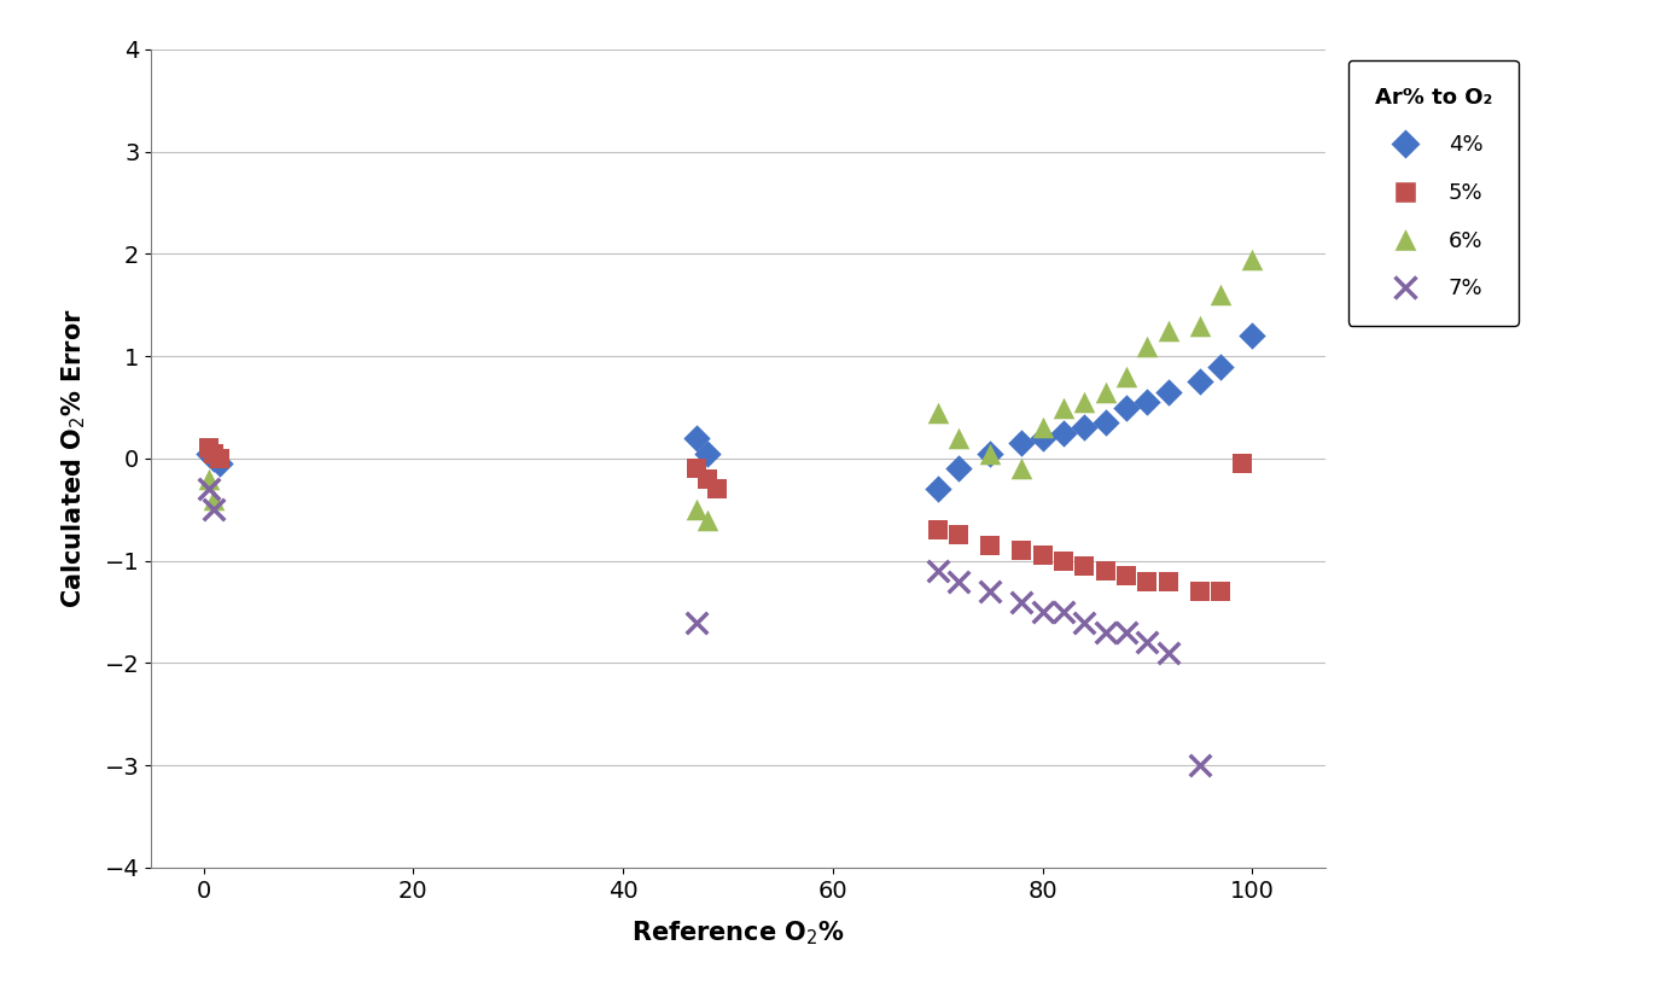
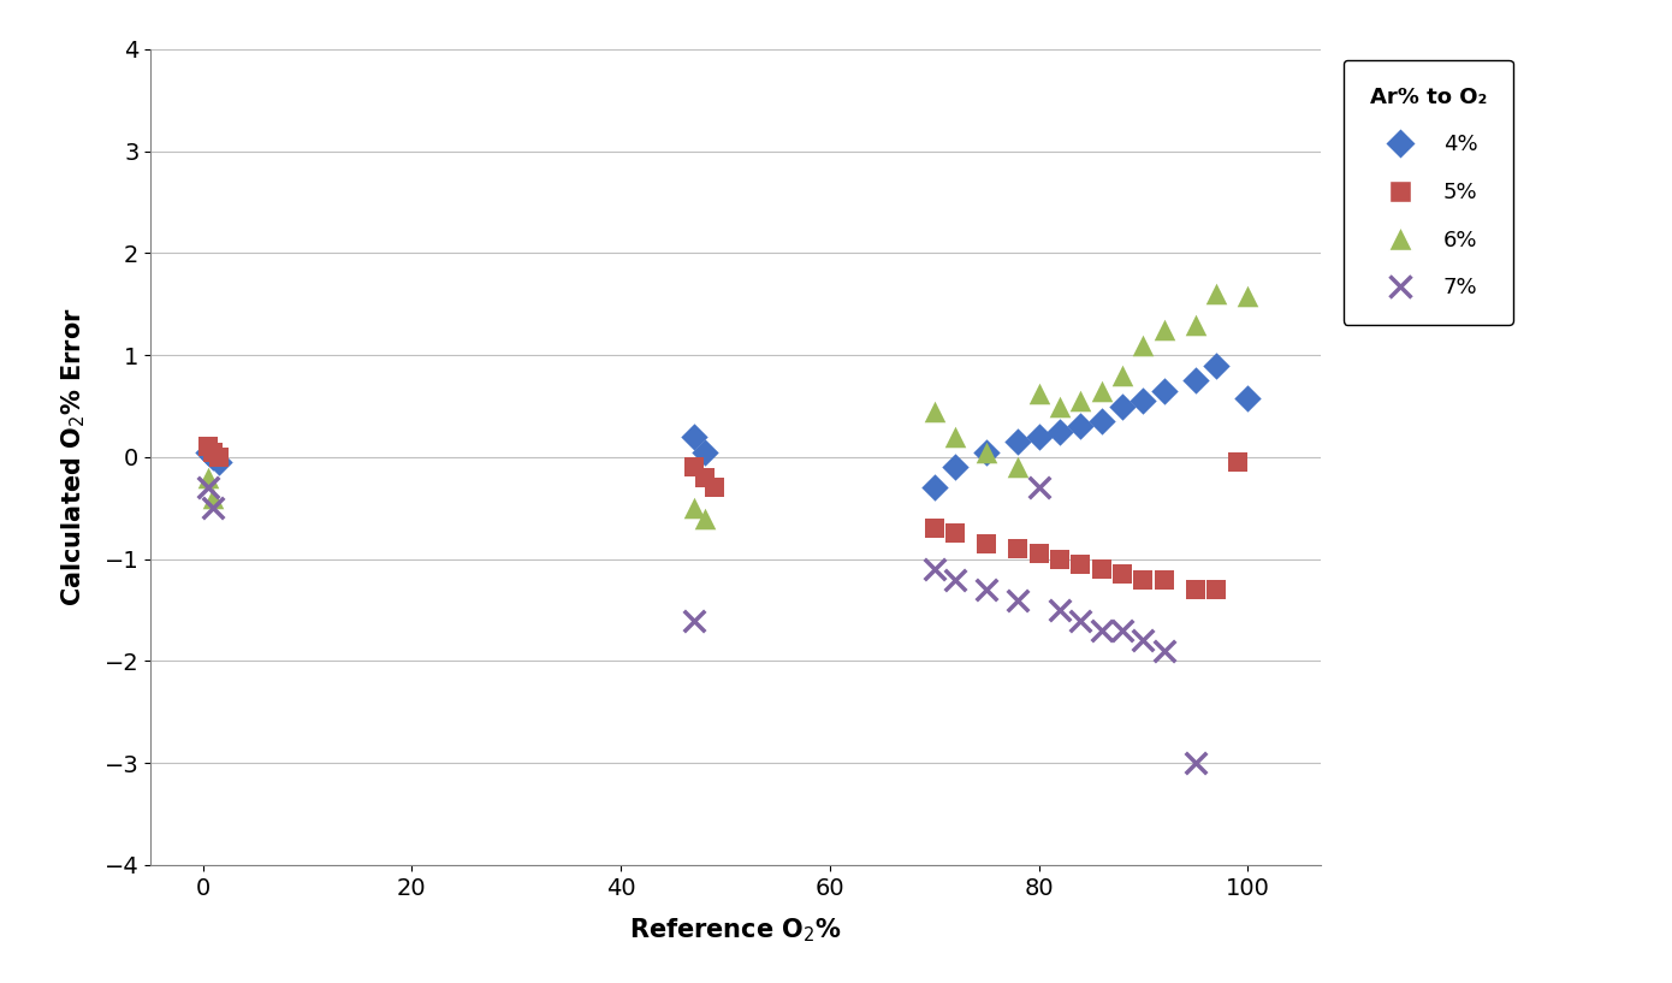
6%/80: 0.30 -> 0.62
7%/80: -1.5 -> -0.3
4%/100: 1.20 -> 0.58
6%/100: 1.95 -> 1.58
